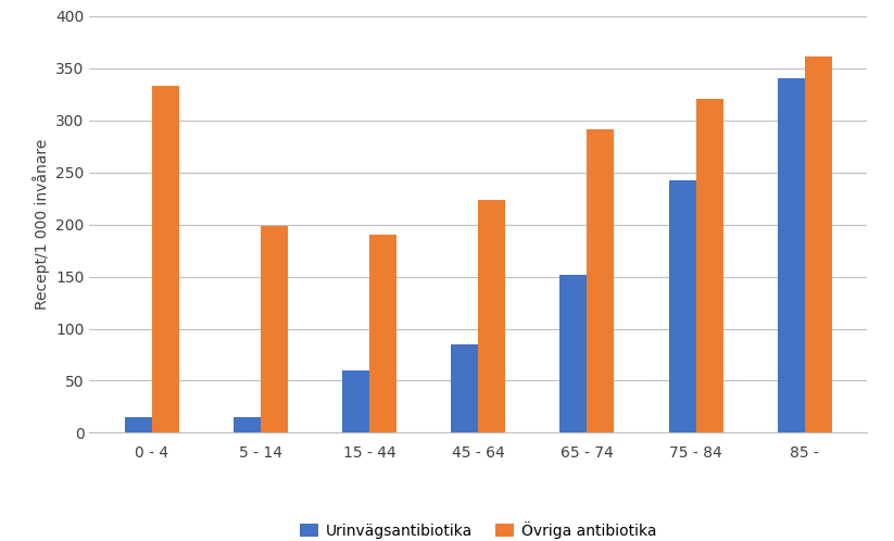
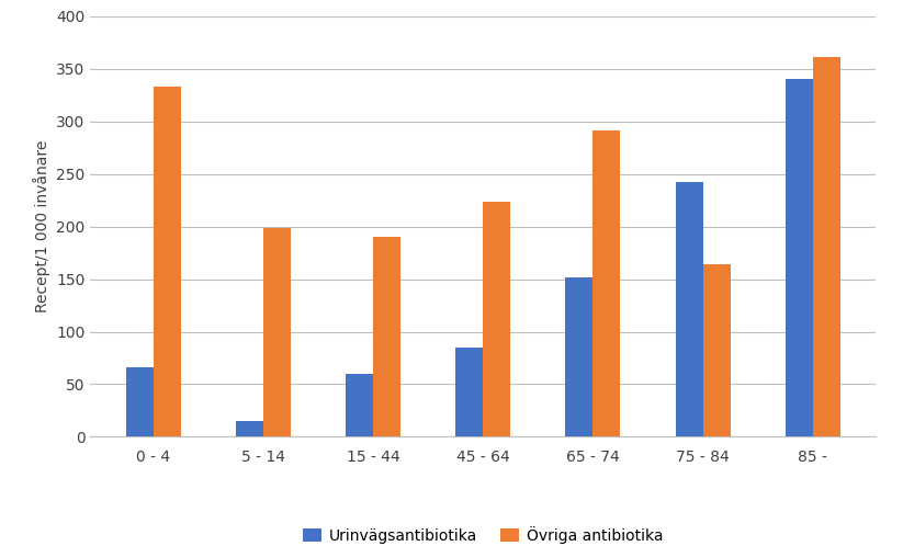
Urinvägsantibiotika/0 - 4: 15 -> 66
Övriga antibiotika/75 - 84: 321 -> 164
